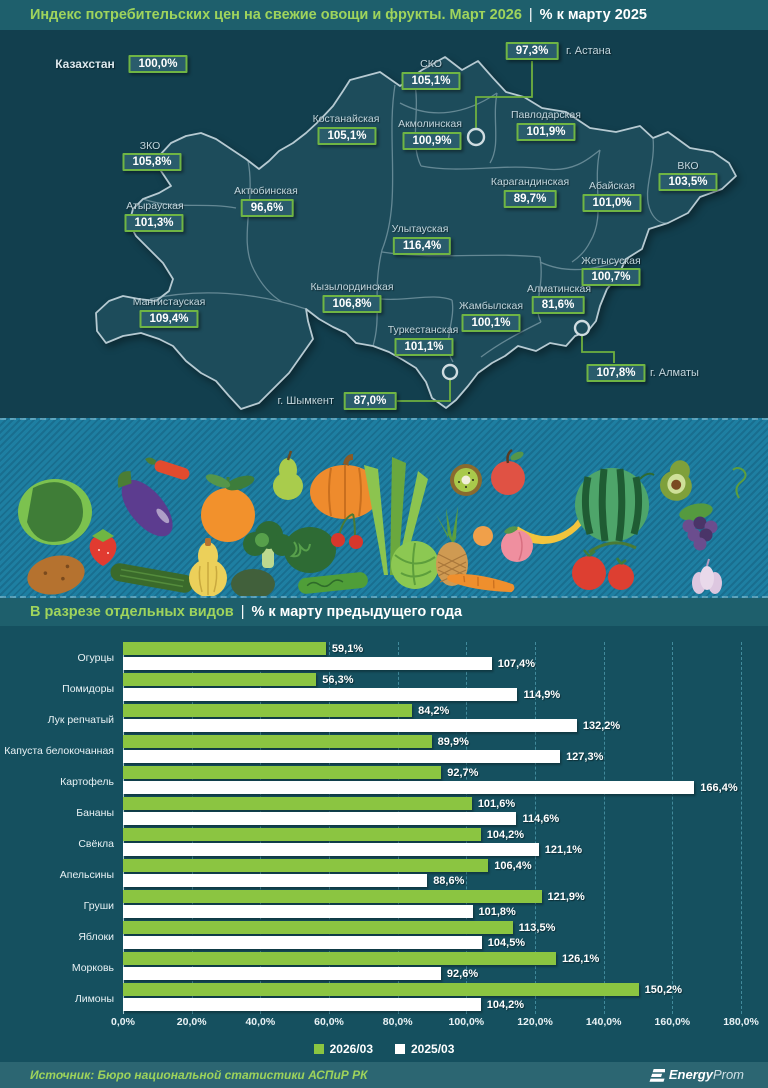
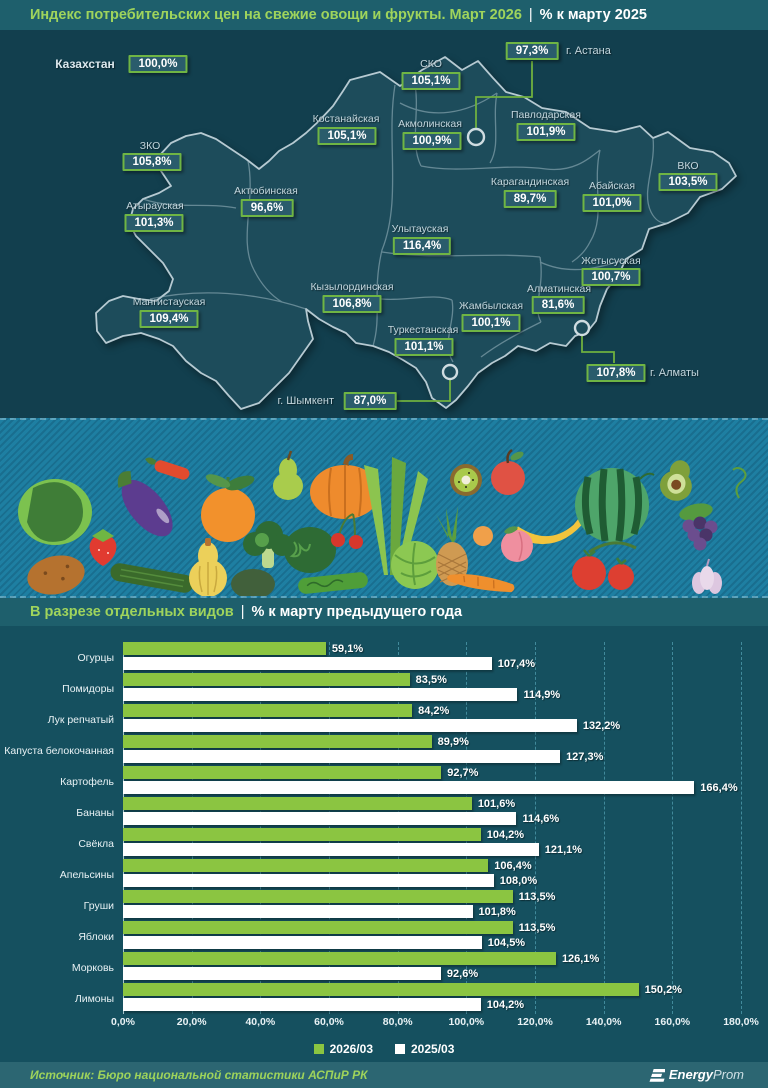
2026/03/Помидоры: 56,3% -> 83,5%
2025/03/Апельсины: 88,6% -> 108,0%
2026/03/Груши: 121,9% -> 113,5%
